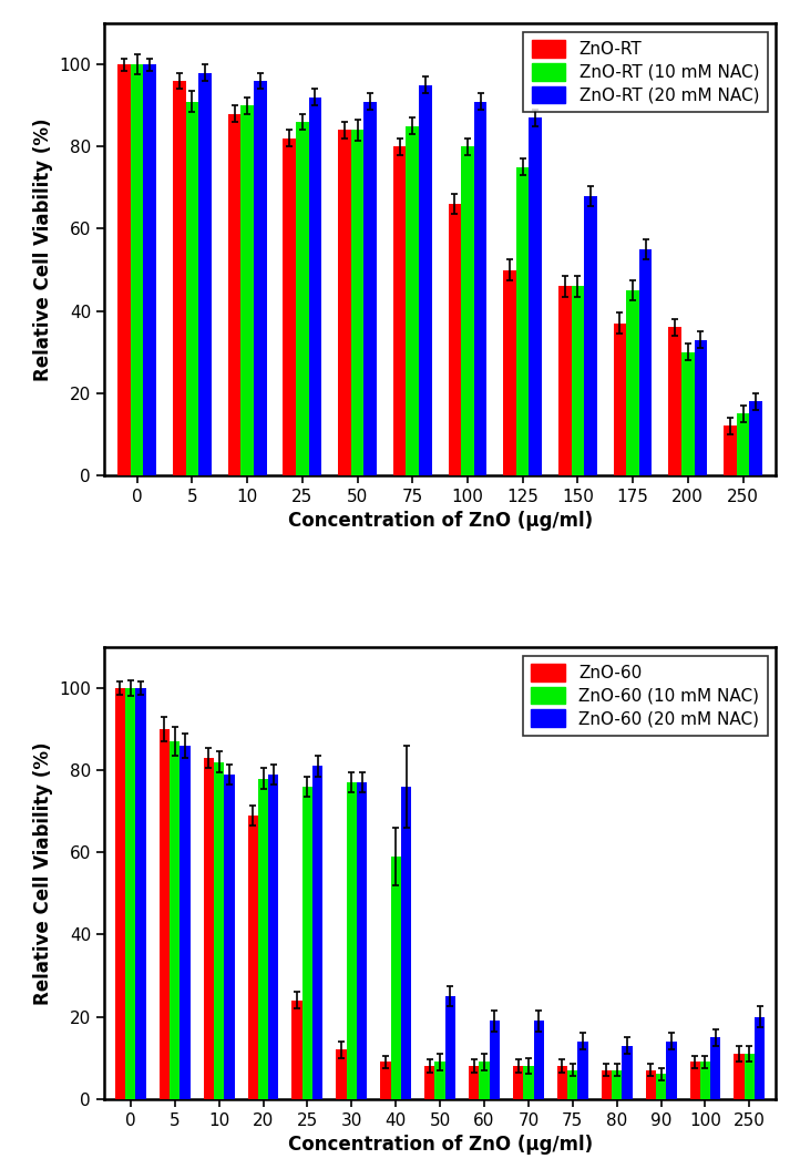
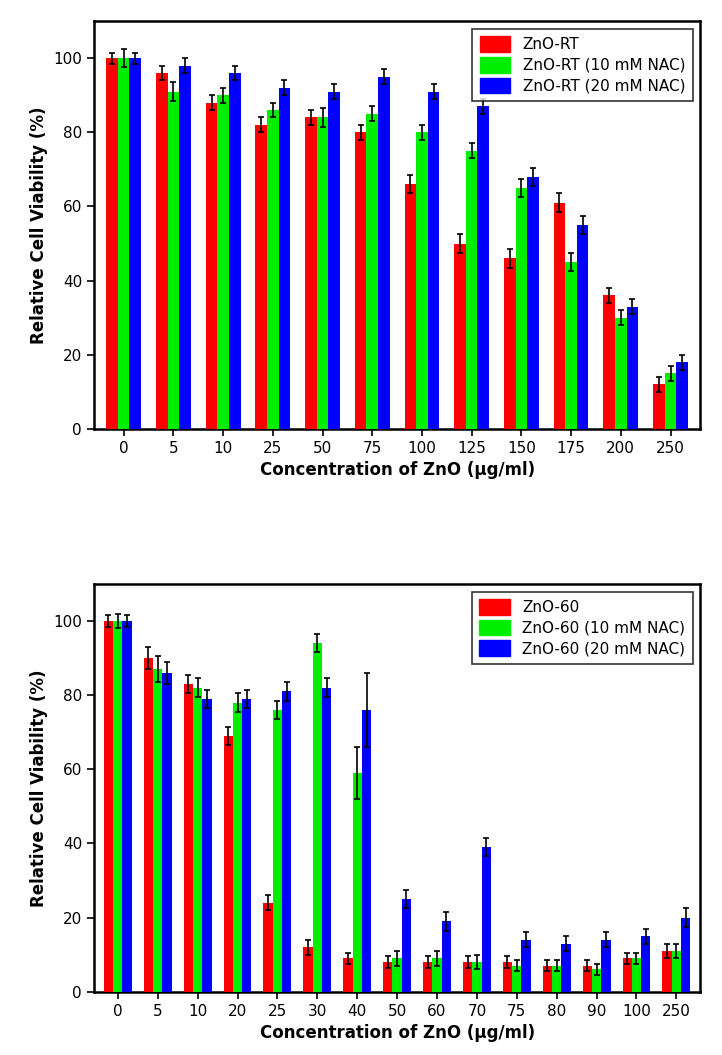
ZnO-RT (10 mM NAC)/150: 46 -> 65
ZnO-RT/175: 37 -> 61
ZnO-60 (10 mM NAC)/30: 77 -> 94
ZnO-60 (20 mM NAC)/30: 77 -> 82
ZnO-60 (20 mM NAC)/70: 19 -> 39
